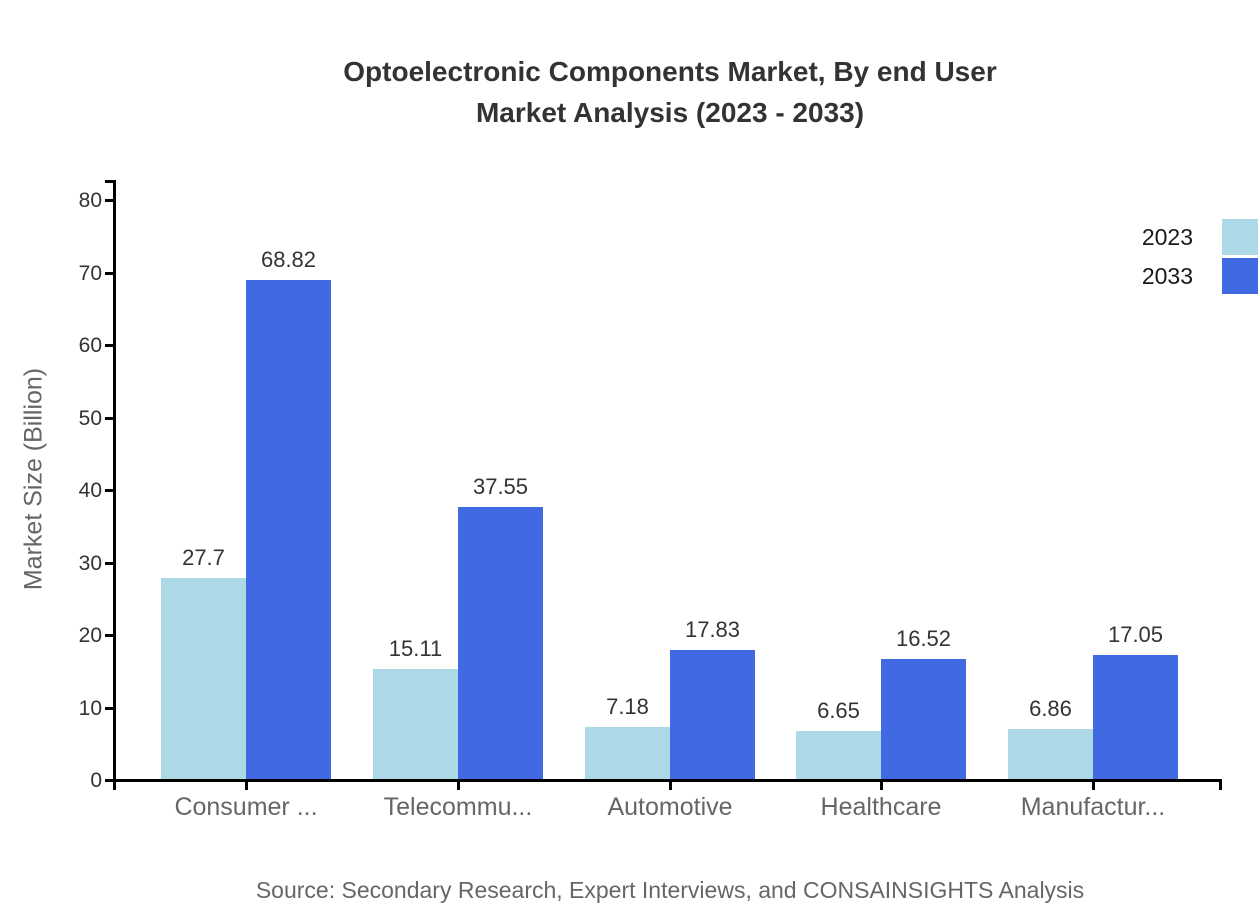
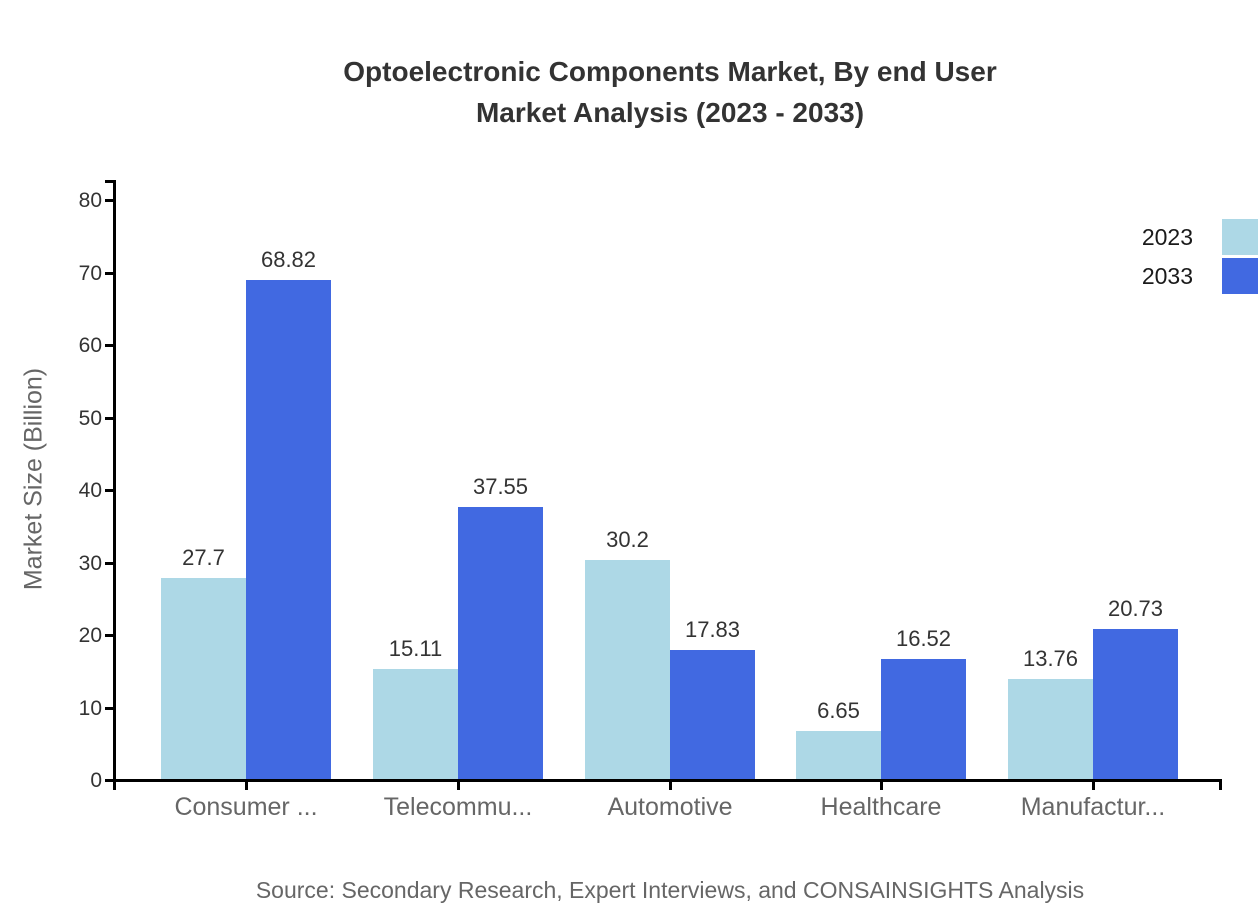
2023/Automotive: 7.18 -> 30.2
2023/Manufactur...: 6.86 -> 13.76
2033/Manufactur...: 17.05 -> 20.73
